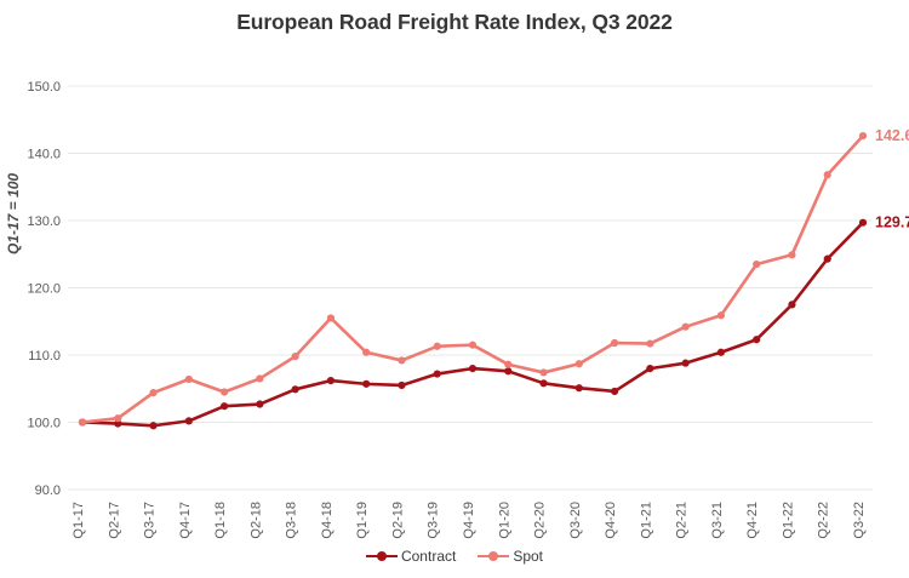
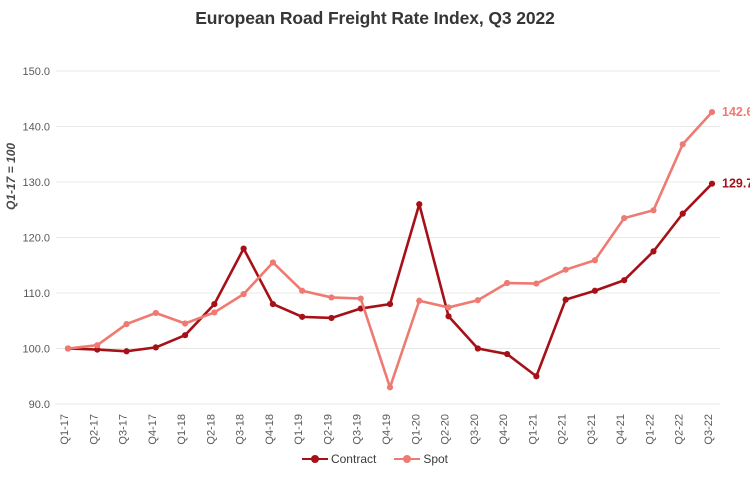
Contract/Q2-18: 103 -> 108
Contract/Q3-18: 105 -> 118
Contract/Q4-18: 106 -> 108
Spot/Q3-19: 111 -> 109
Spot/Q4-19: 112 -> 93
Contract/Q1-20: 108 -> 126
Contract/Q3-20: 105 -> 100
Contract/Q4-20: 105 -> 99
Contract/Q1-21: 108 -> 95
